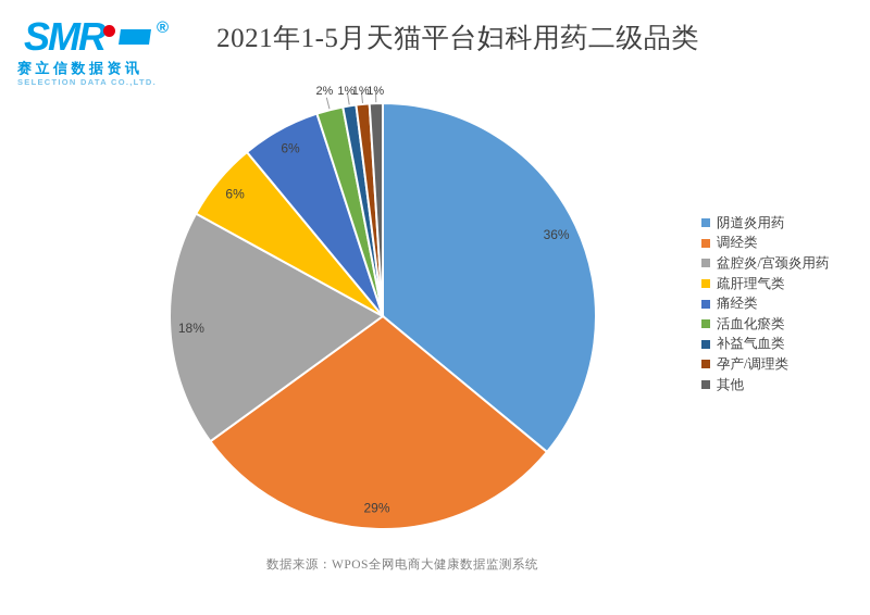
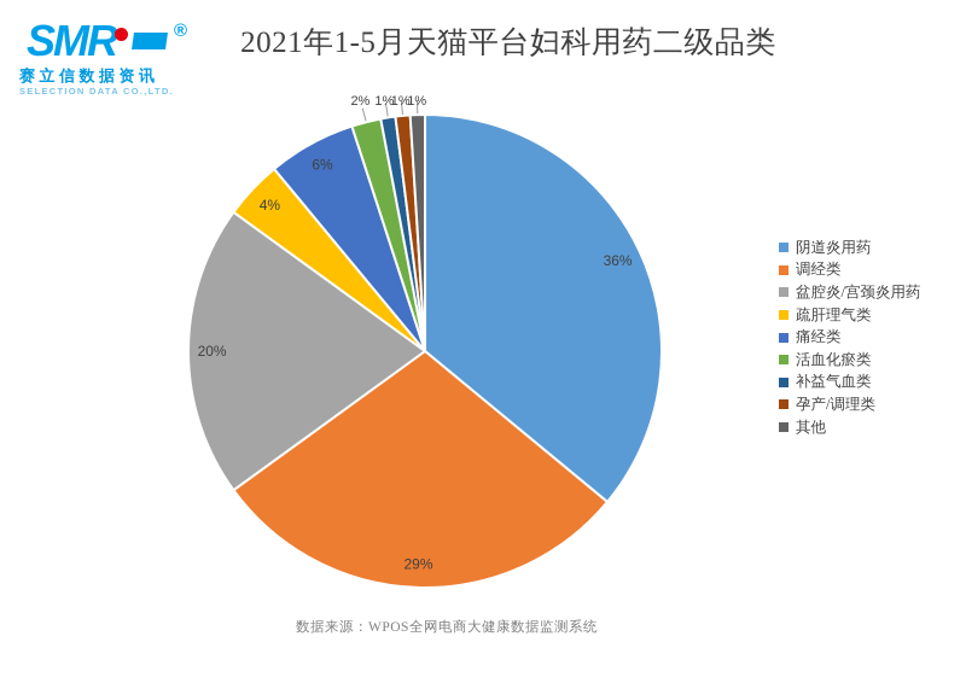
盆腔炎/宫颈炎用药: 18% -> 20%
疏肝理气类: 6% -> 4%
